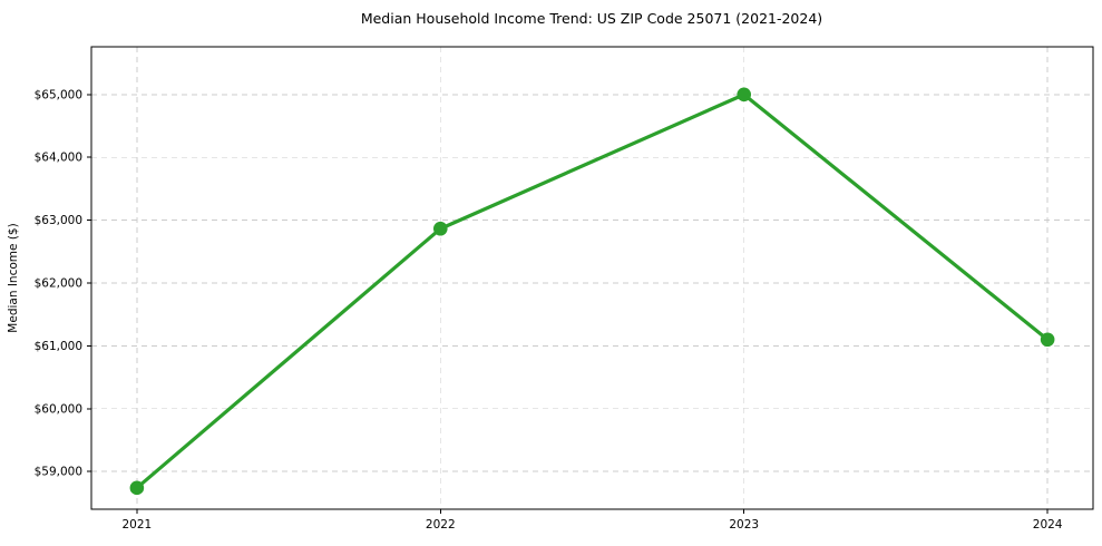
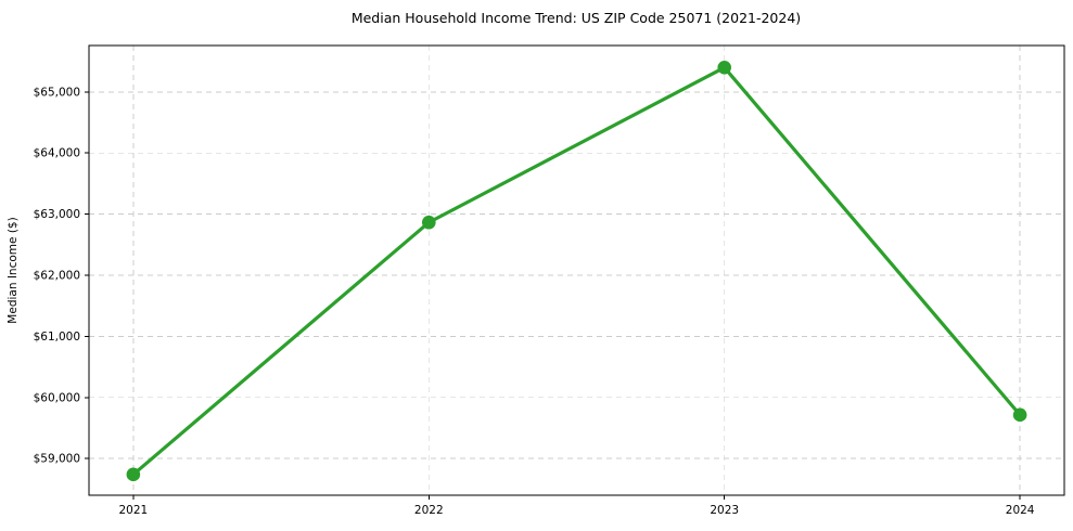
2023: $65000 -> $65400
2024: $61100 -> $59700
